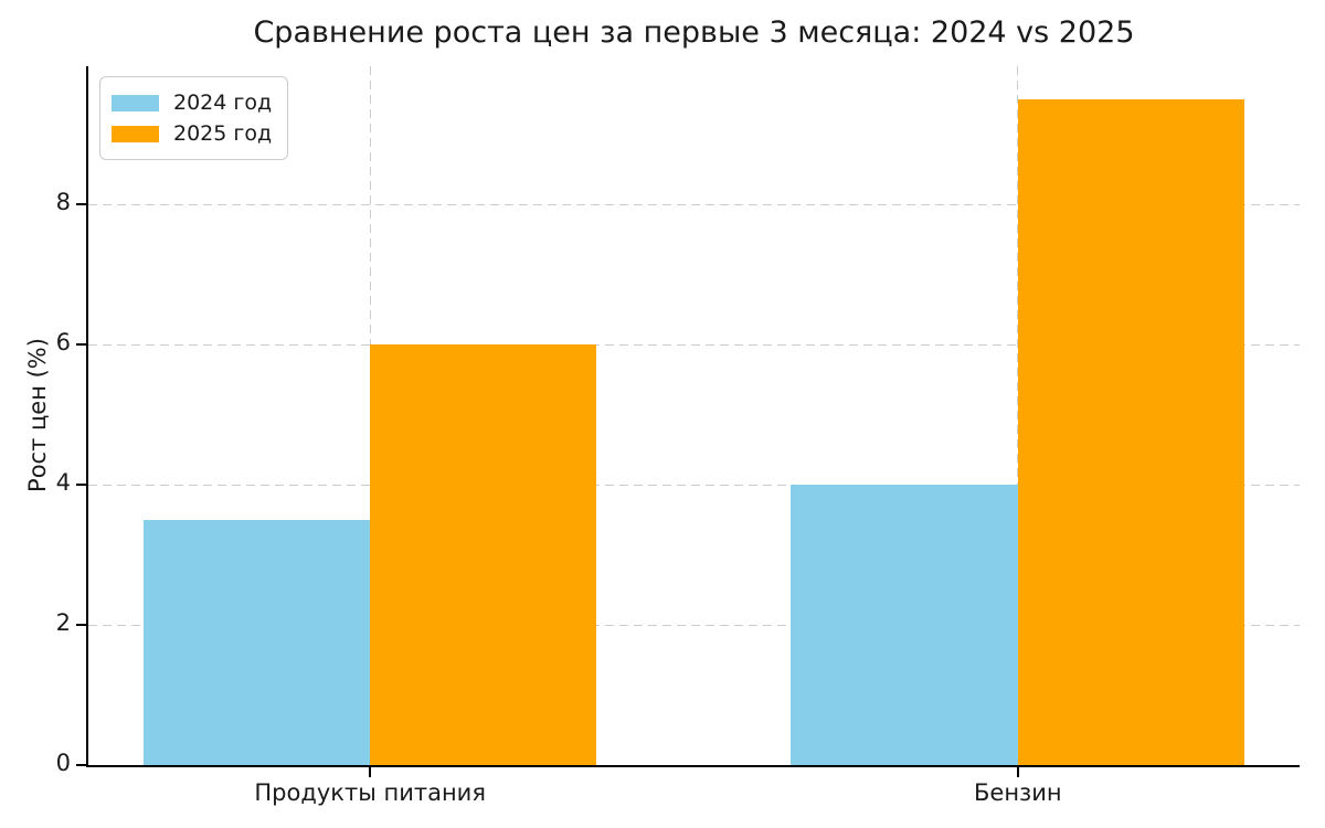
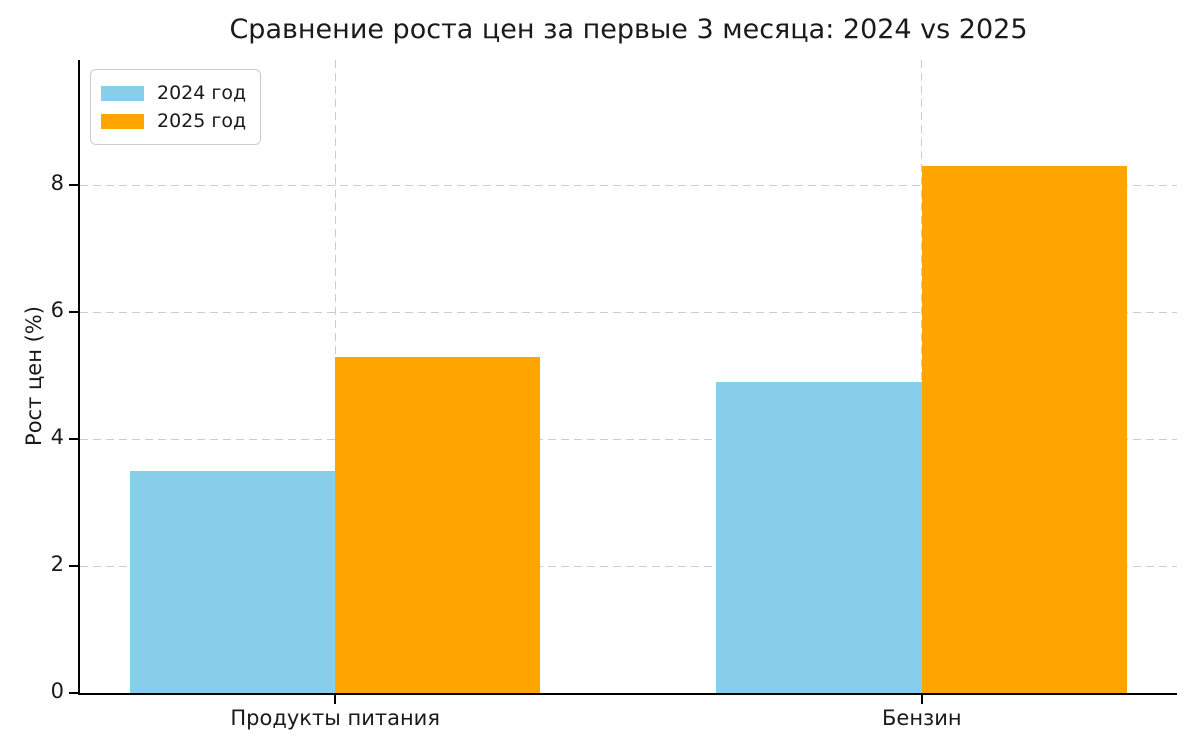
2025 год/Продукты питания: 6.0 -> 5.3
2024 год/Бензин: 4.0 -> 4.9
2025 год/Бензин: 9.5 -> 8.3
